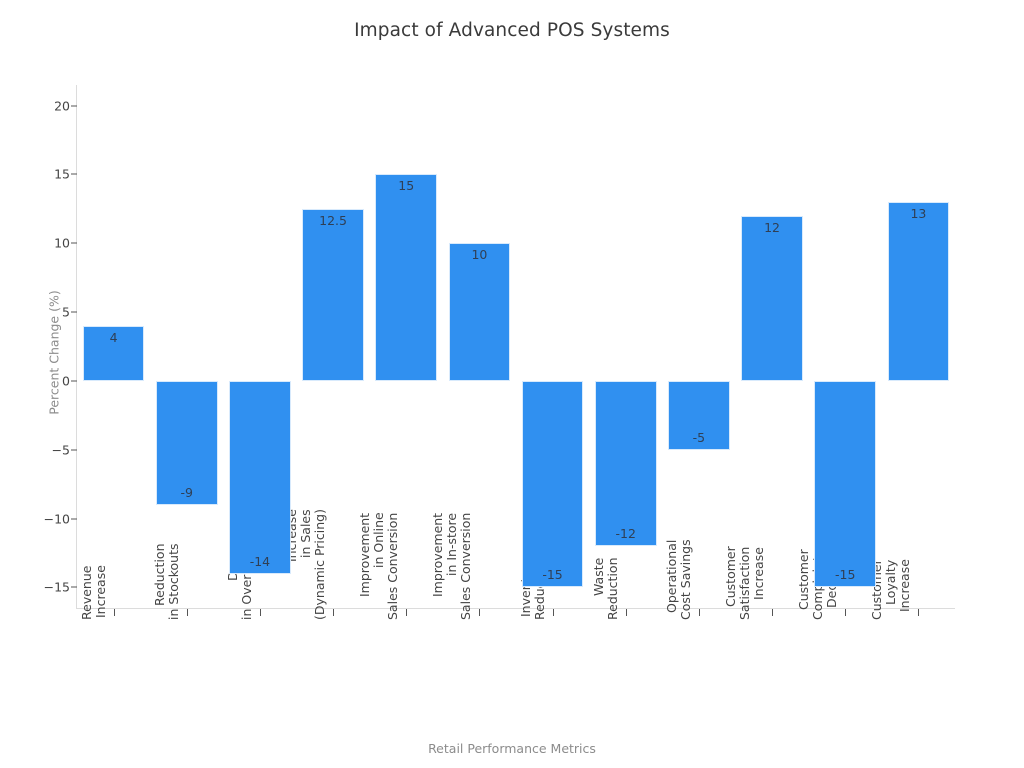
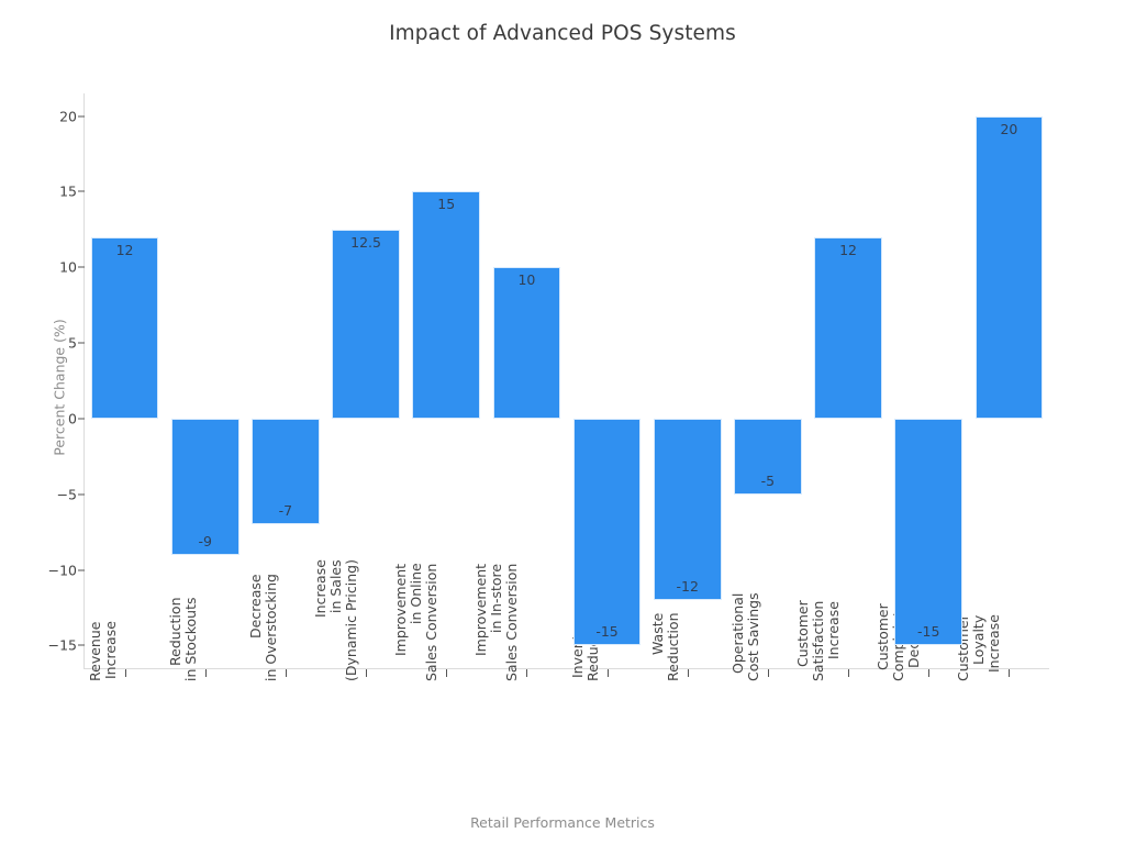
Revenue Increase: 4 -> 12
Decrease in Overstocking: -14 -> -7
Customer Loyalty Increase: 13 -> 20
